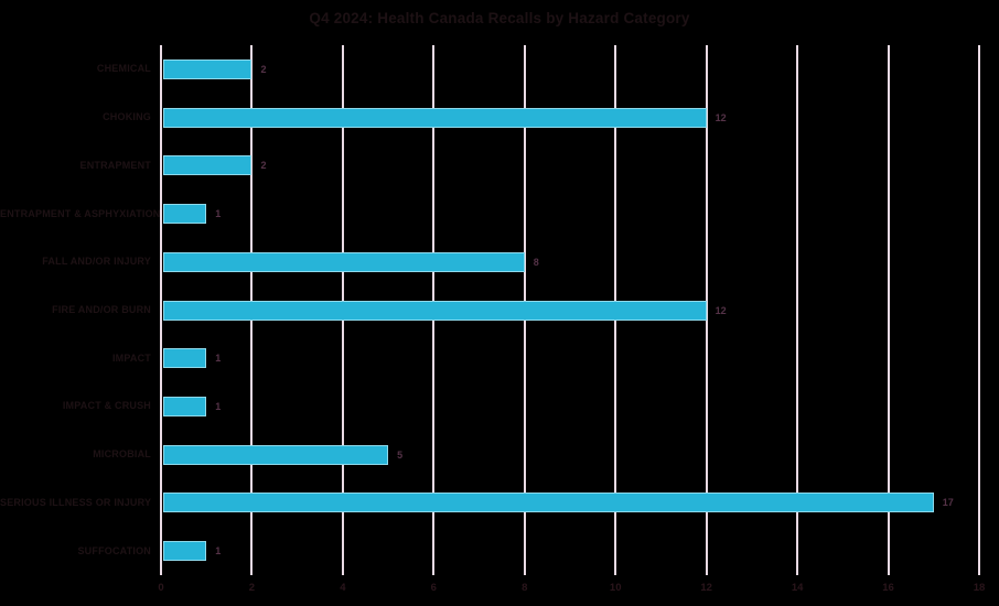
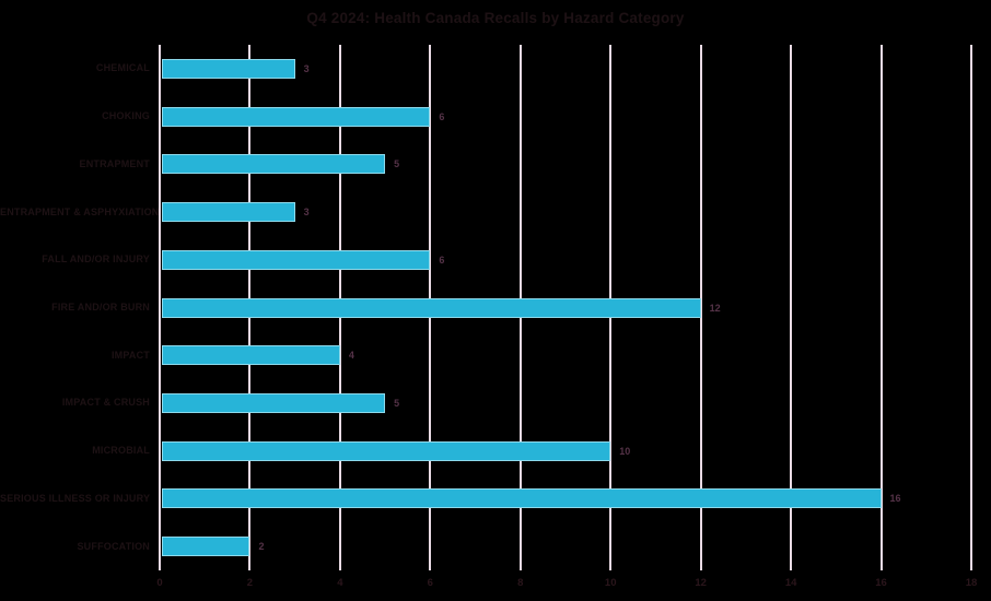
CHEMICAL: 2 -> 3
CHOKING: 12 -> 6
ENTRAPMENT: 2 -> 5
ENTRAPMENT & ASPHYXIATION: 1 -> 3
FALL AND/OR INJURY: 8 -> 6
IMPACT: 1 -> 4
IMPACT & CRUSH: 1 -> 5
MICROBIAL: 5 -> 10
SERIOUS ILLNESS OR INJURY: 17 -> 16
SUFFOCATION: 1 -> 2
